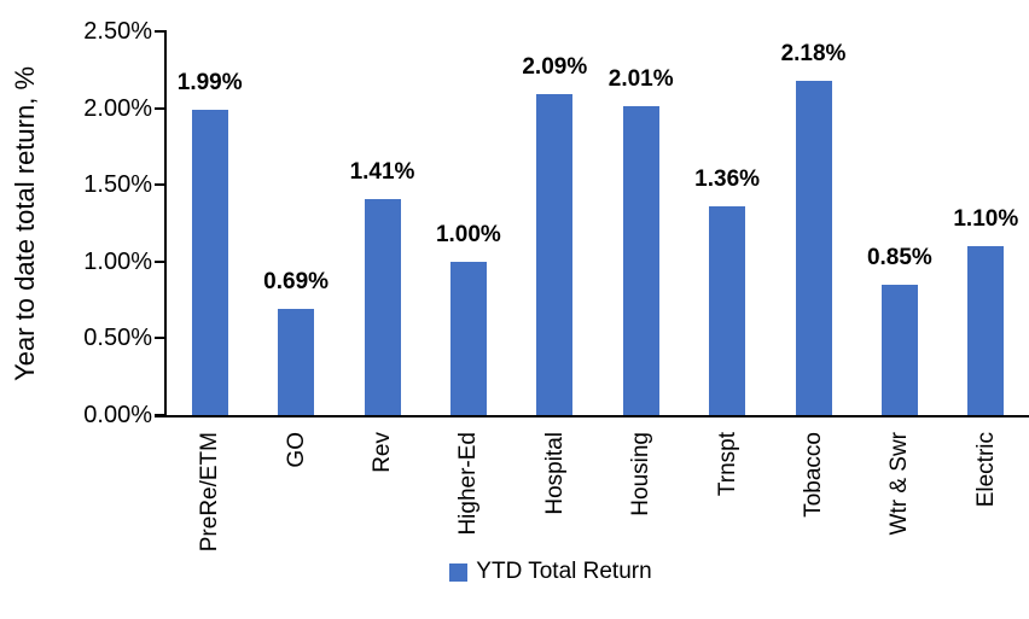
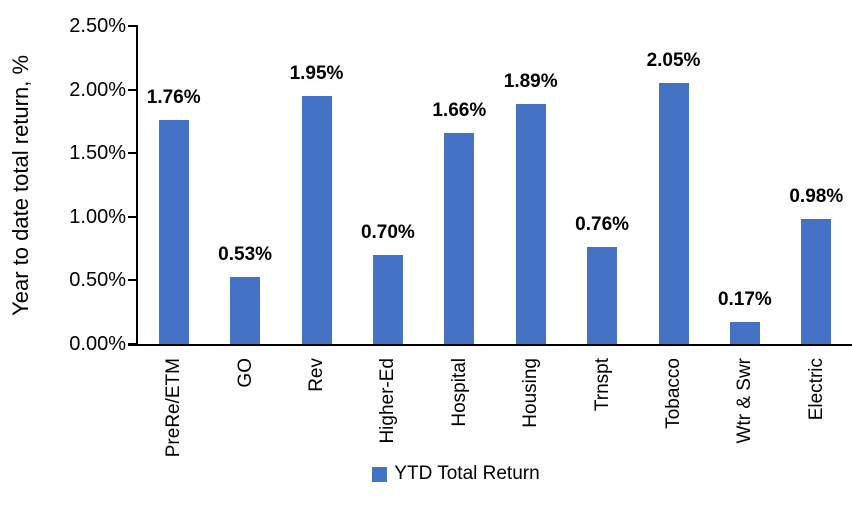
PreRe/ETM: 1.99% -> 1.76%
GO: 0.69% -> 0.53%
Rev: 1.41% -> 1.95%
Higher-Ed: 1.00% -> 0.70%
Hospital: 2.09% -> 1.66%
Housing: 2.01% -> 1.89%
Trnspt: 1.36% -> 0.76%
Tobacco: 2.18% -> 2.05%
Wtr & Swr: 0.85% -> 0.17%
Electric: 1.10% -> 0.98%
